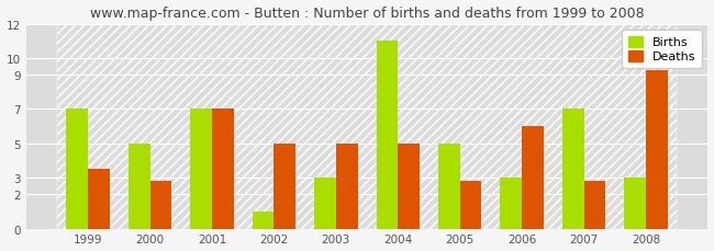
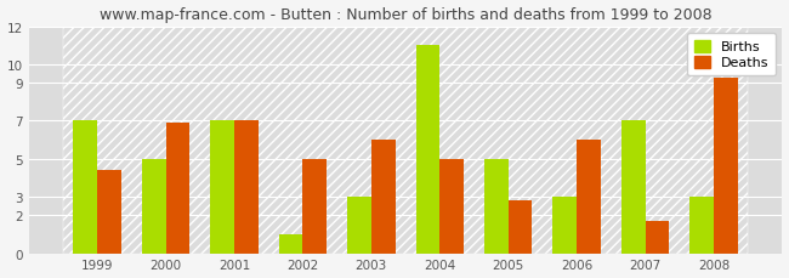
Deaths/1999: 3.5 -> 4.4
Deaths/2000: 2.8 -> 6.9
Deaths/2003: 5.0 -> 6.0
Deaths/2007: 2.8 -> 1.7
